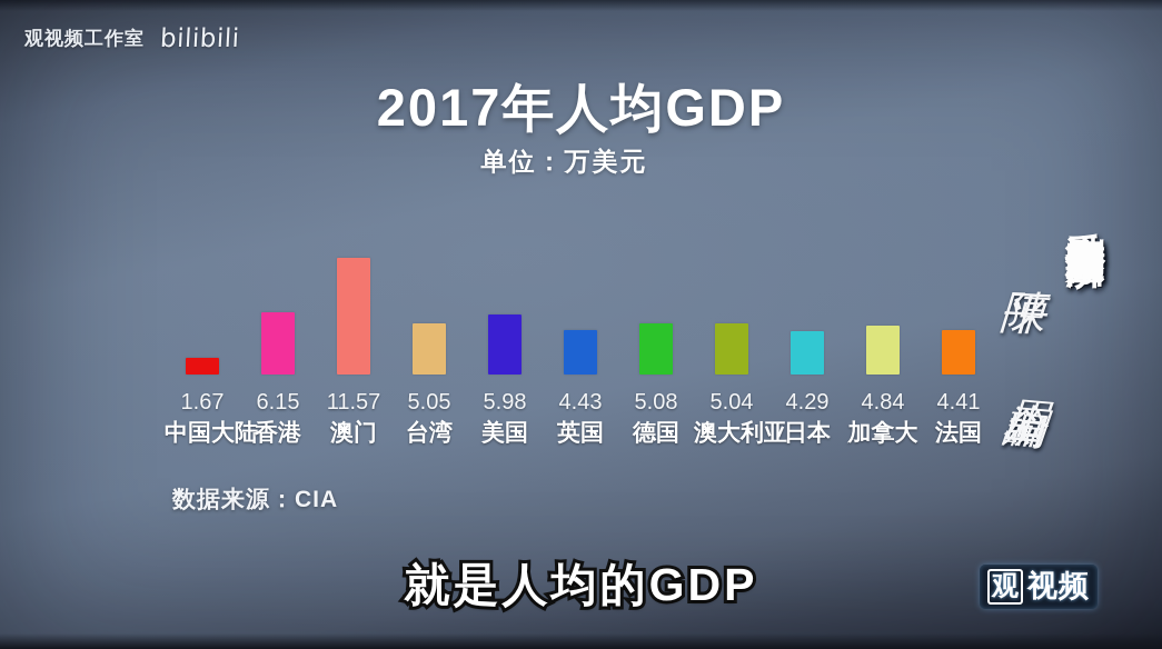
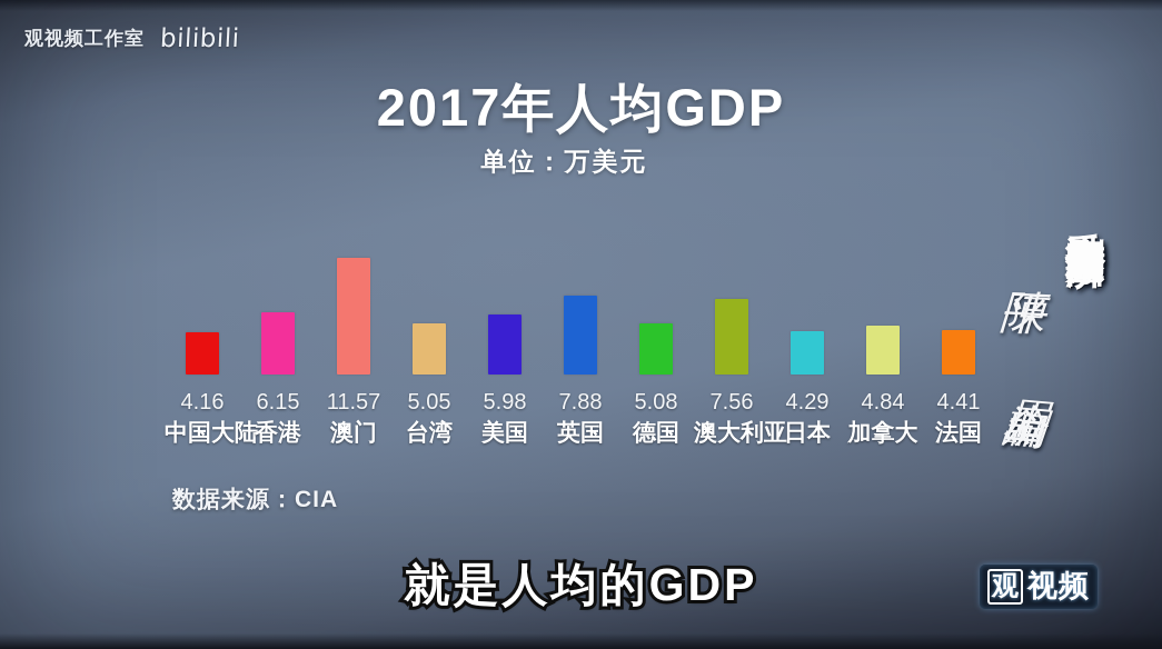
中国大陆: 1.67 -> 4.16
英国: 4.43 -> 7.88
澳大利亚: 5.04 -> 7.56
